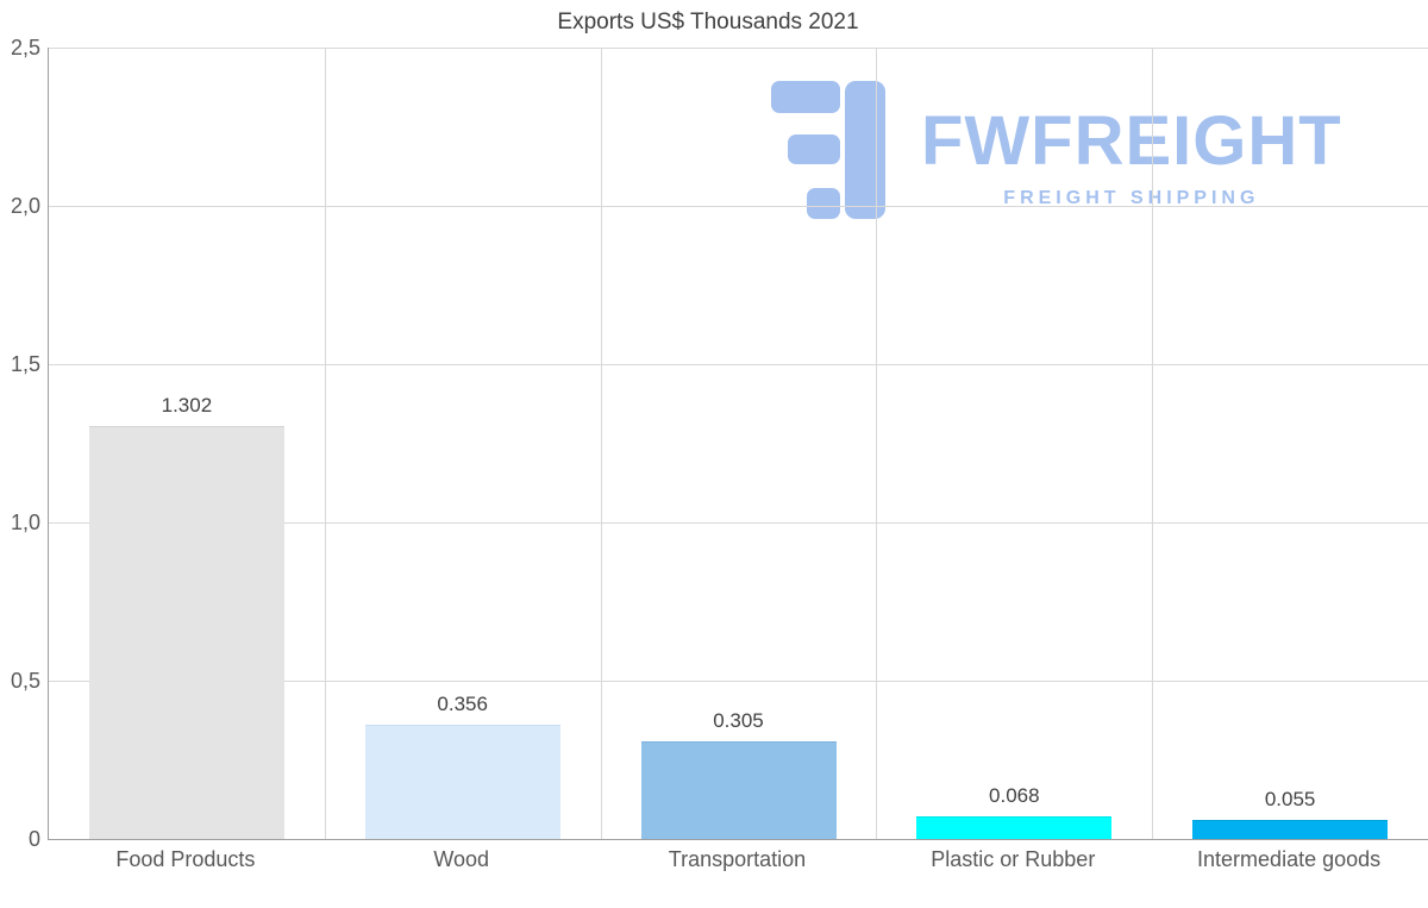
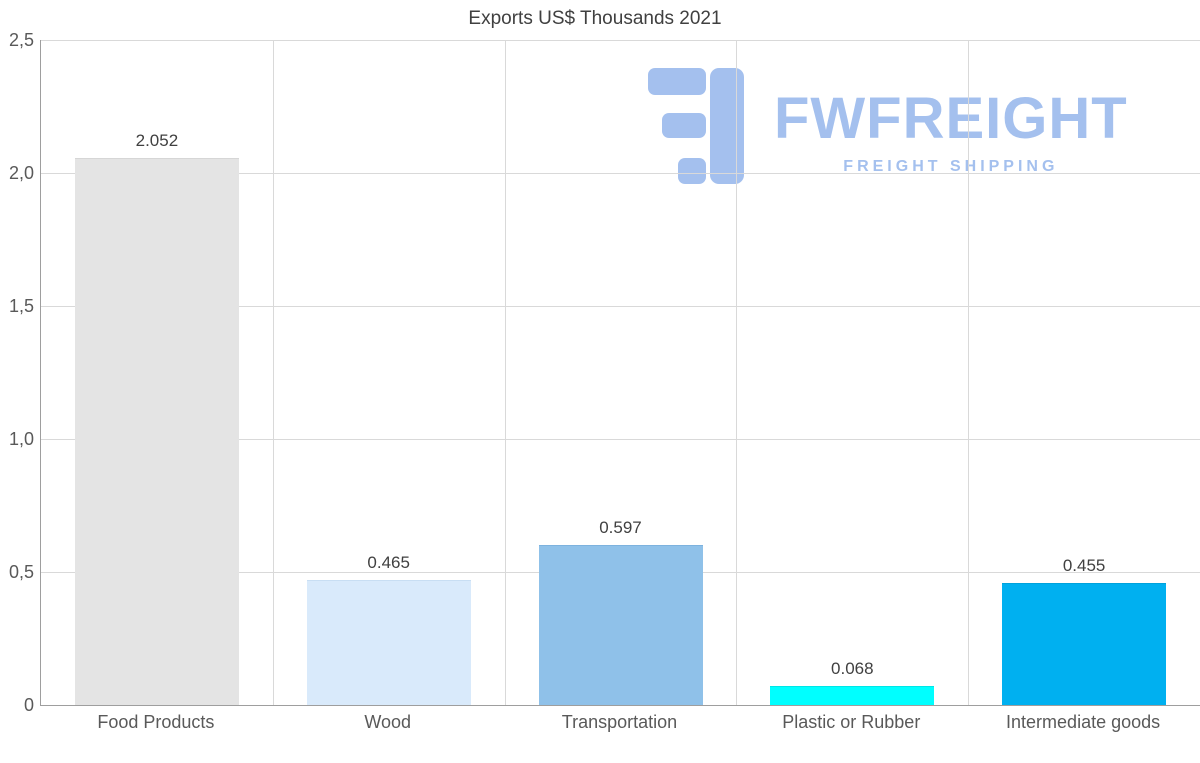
Food Products: 1.302 -> 2.052
Wood: 0.356 -> 0.465
Transportation: 0.305 -> 0.597
Intermediate goods: 0.055 -> 0.455
